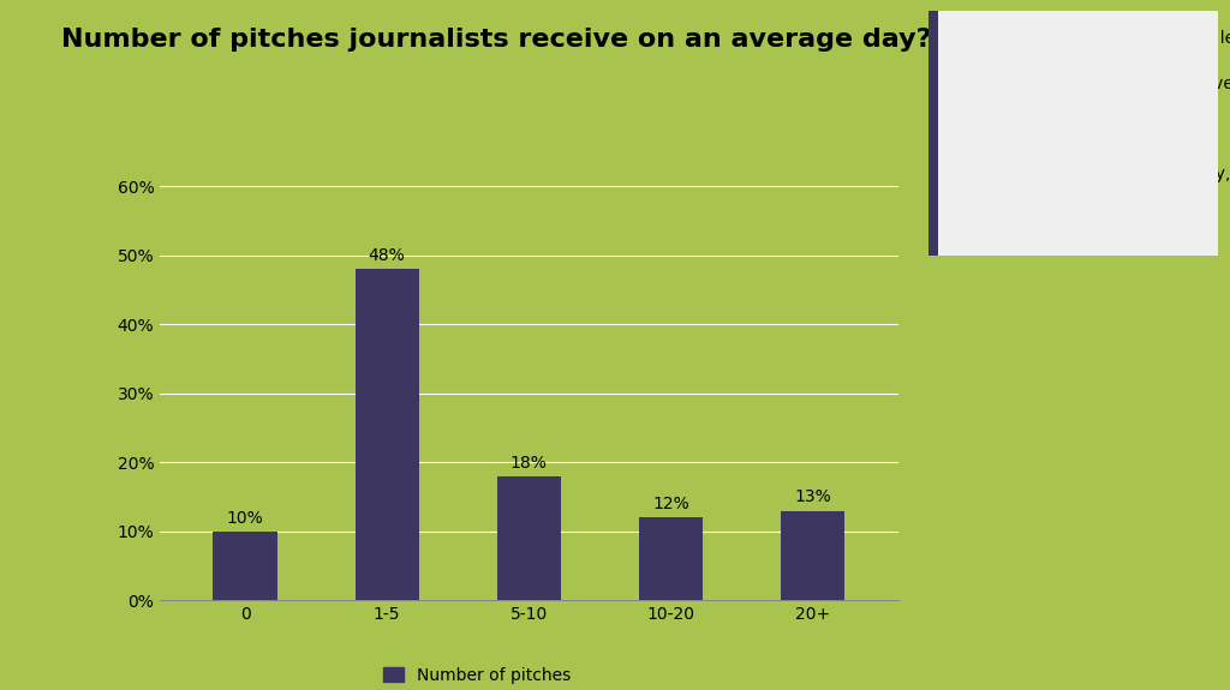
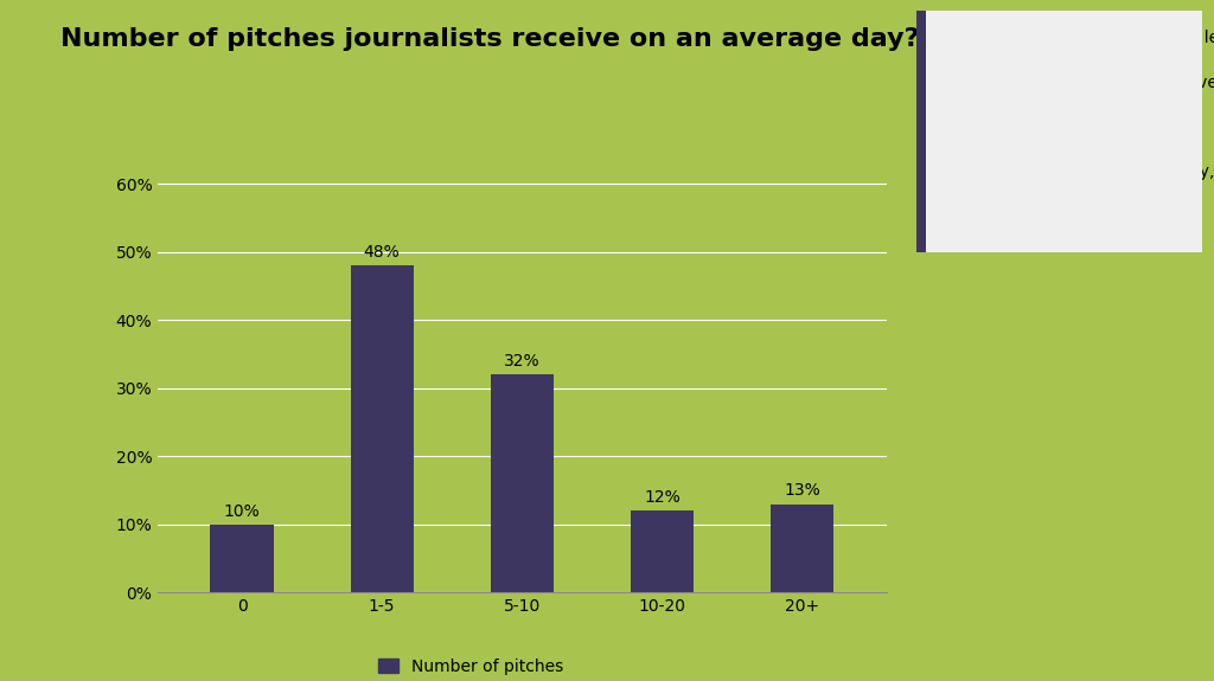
5-10: 18% -> 32%
